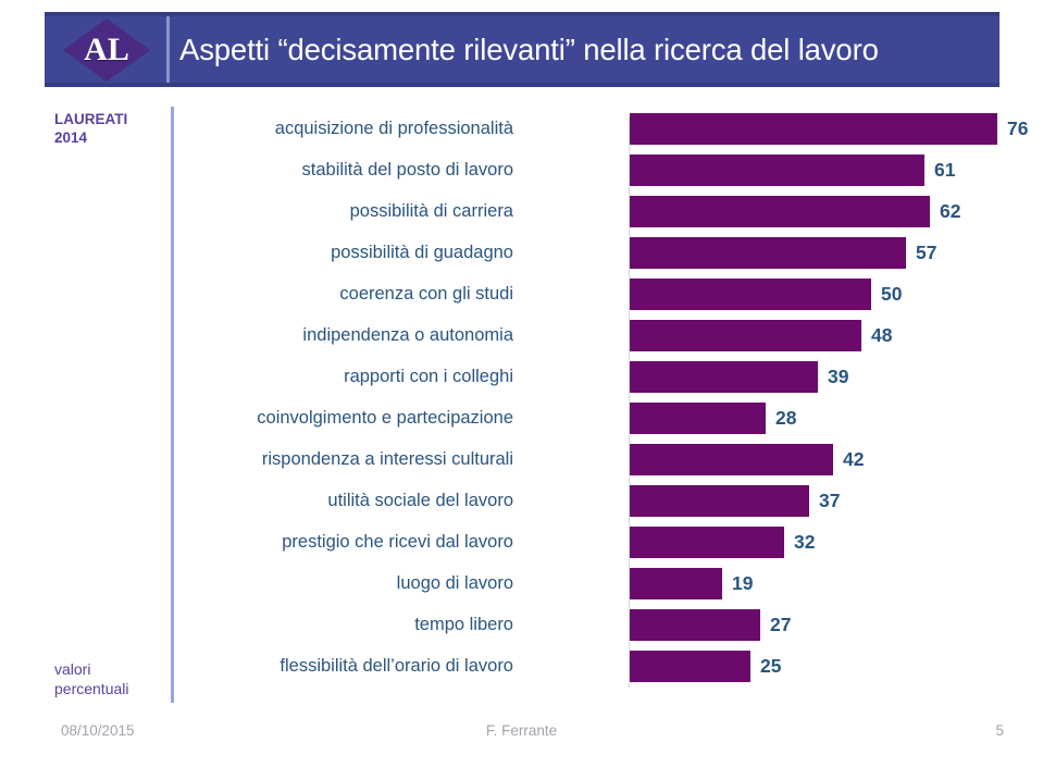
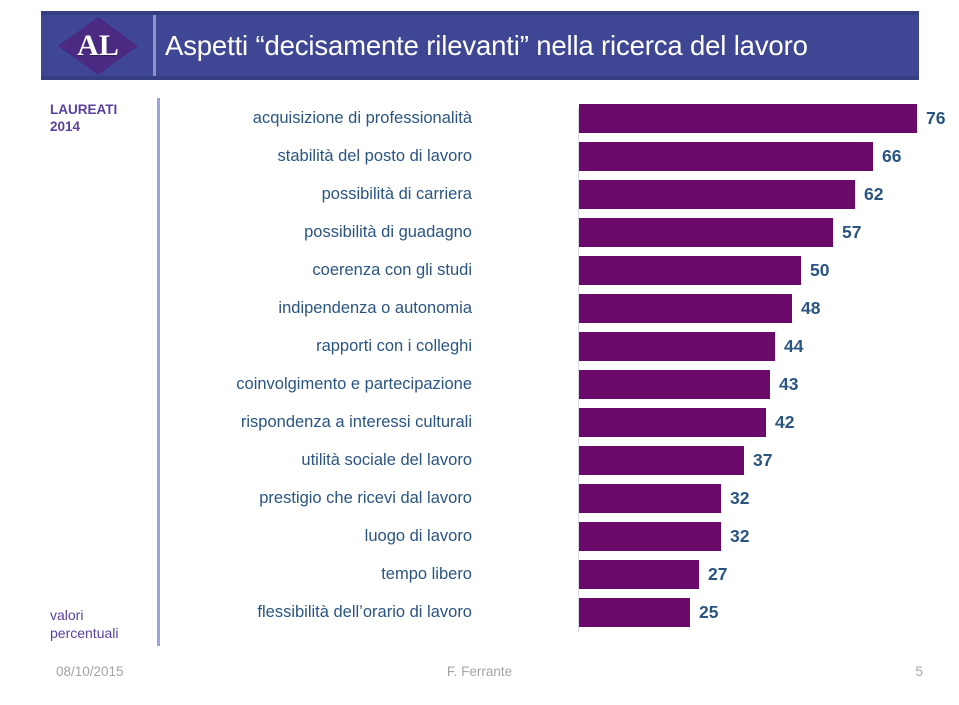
stabilità del posto di lavoro: 61 -> 66
rapporti con i colleghi: 39 -> 44
coinvolgimento e partecipazione: 28 -> 43
luogo di lavoro: 19 -> 32
